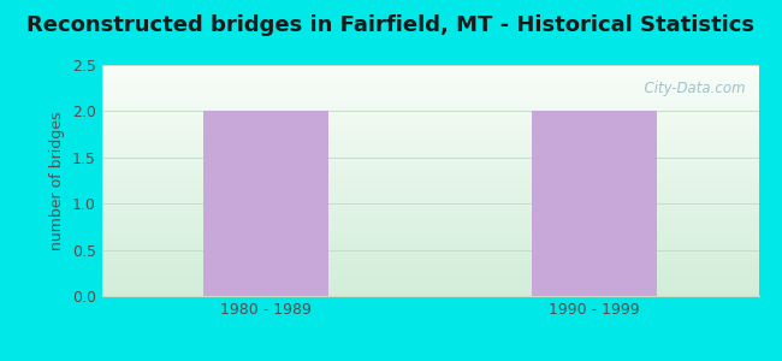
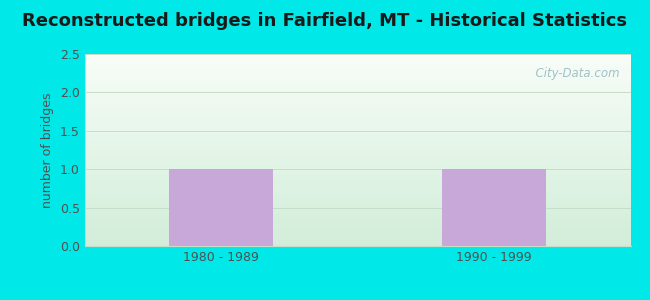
1980 - 1989: 2 -> 1
1990 - 1999: 2 -> 1
